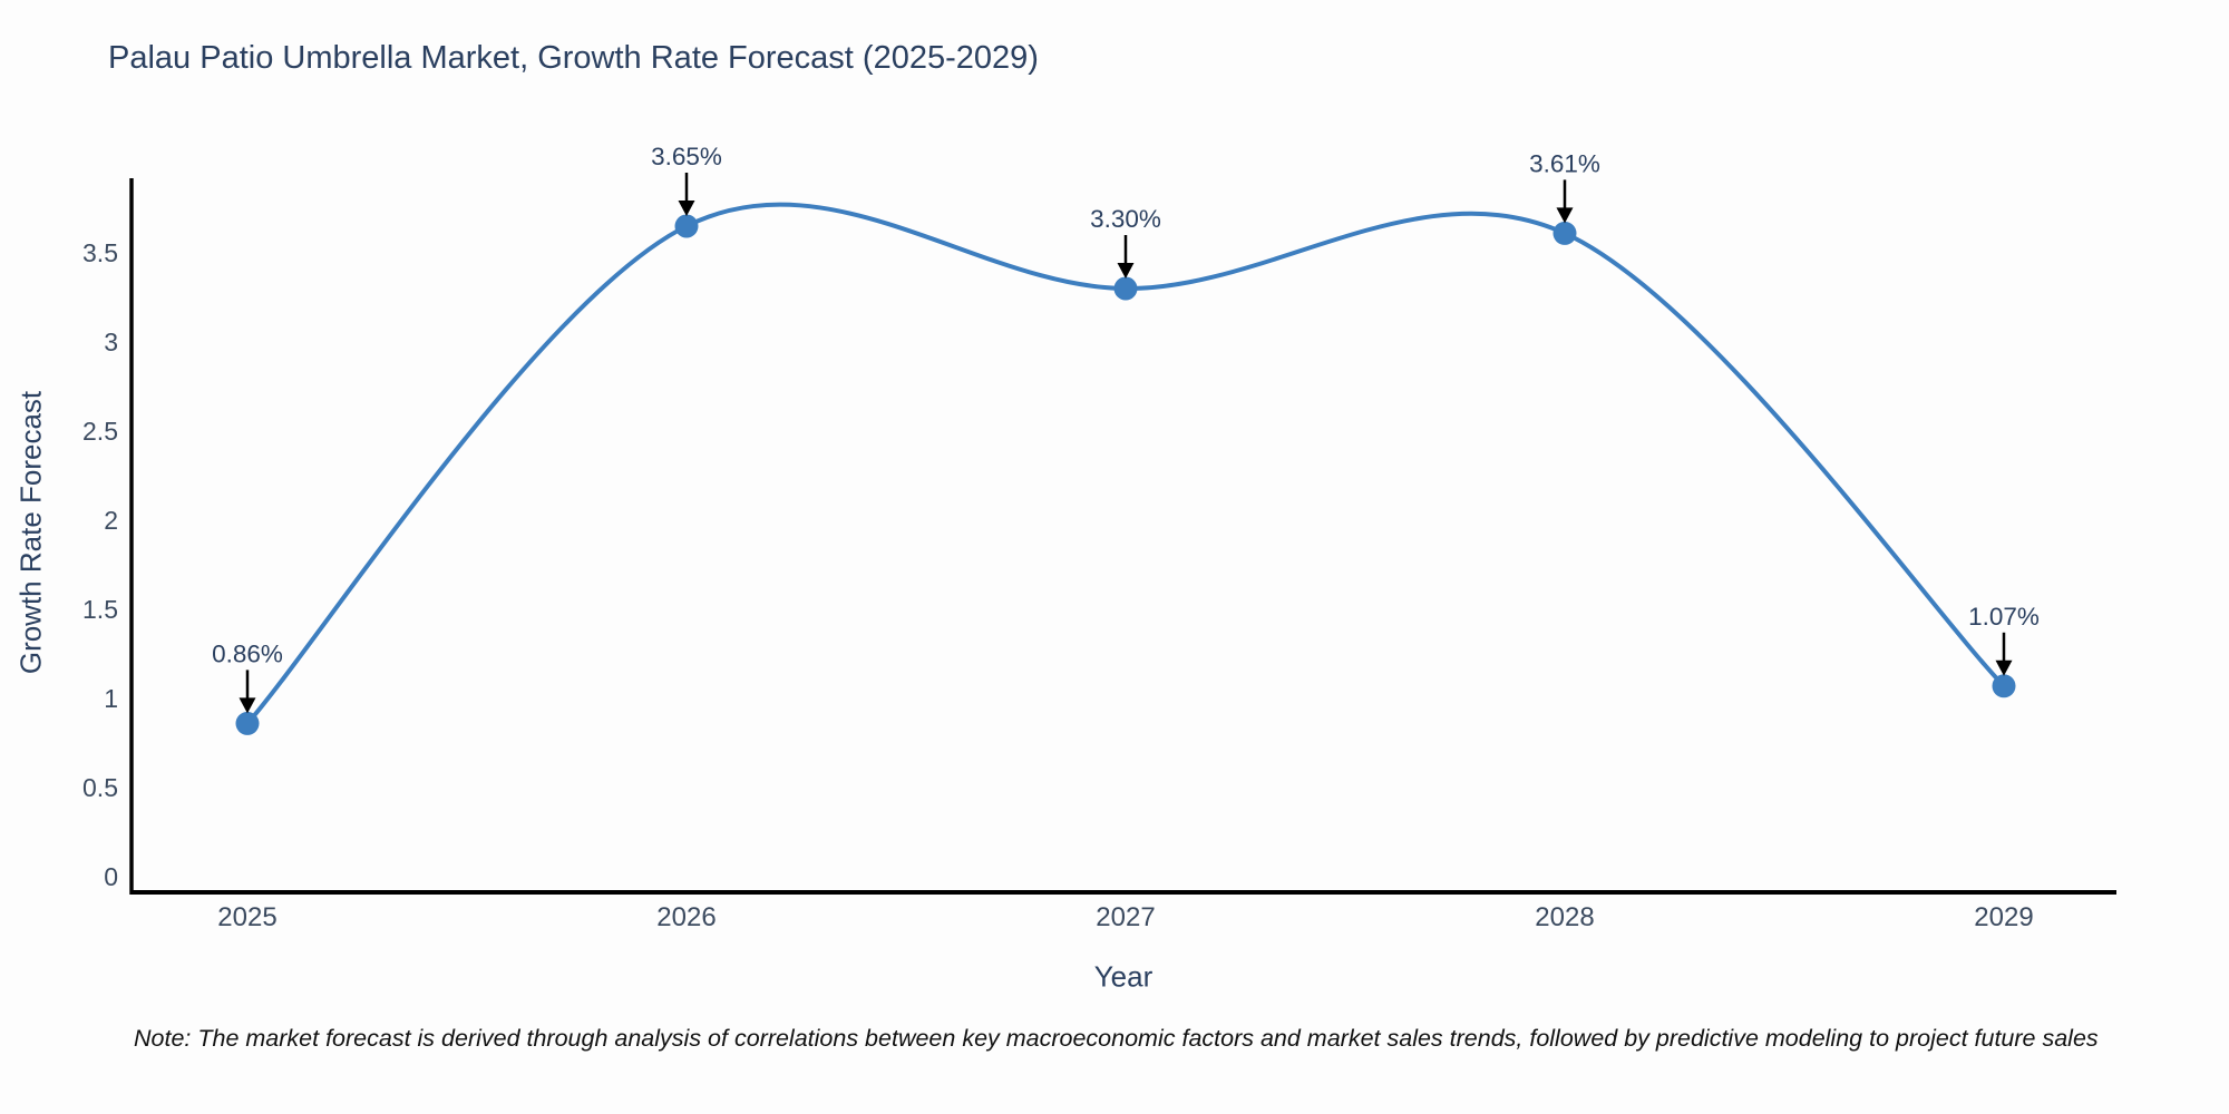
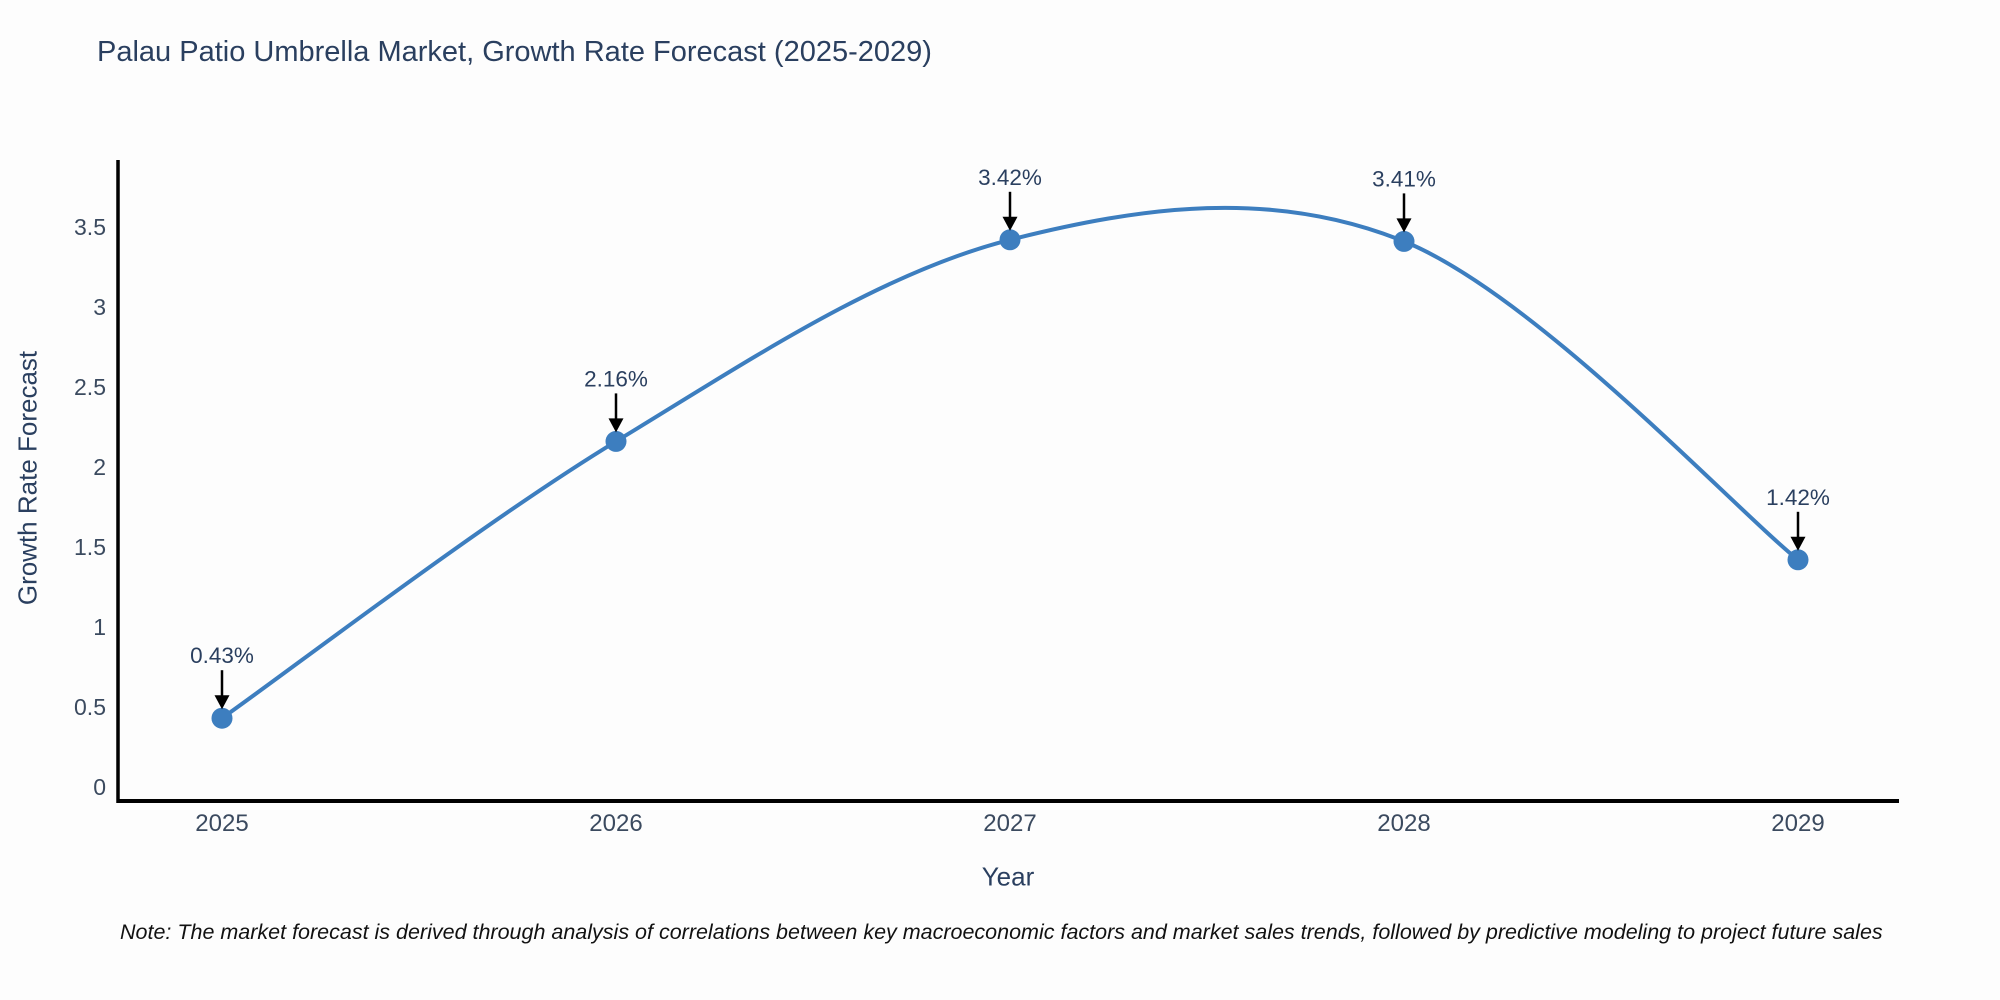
2025: 0.86% -> 0.43%
2026: 3.65% -> 2.16%
2027: 3.30% -> 3.42%
2028: 3.61% -> 3.41%
2029: 1.07% -> 1.42%
